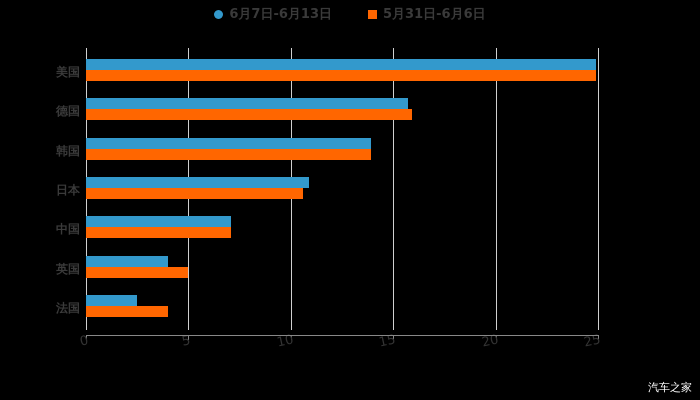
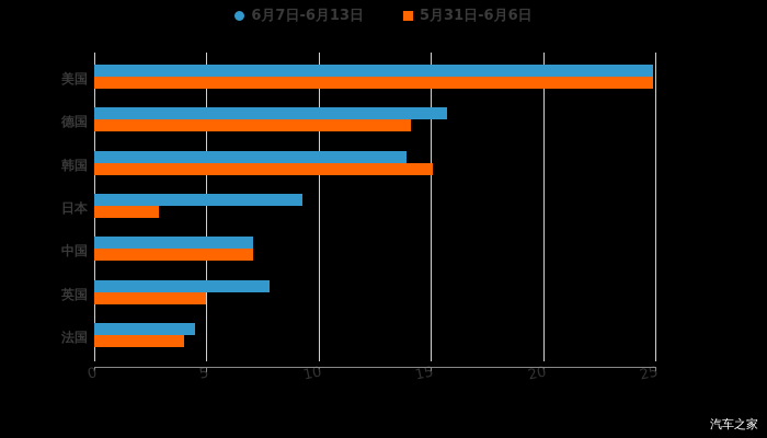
5月31日-6月6日/德国: 15.9 -> 14.1
5月31日-6月6日/韩国: 13.9 -> 15.1
6月7日-6月13日/日本: 10.9 -> 9.3
5月31日-6月6日/日本: 10.6 -> 2.9
6月7日-6月13日/英国: 4.0 -> 7.8
6月7日-6月13日/法国: 2.5 -> 4.5
